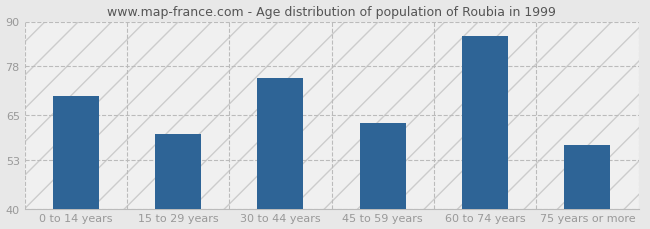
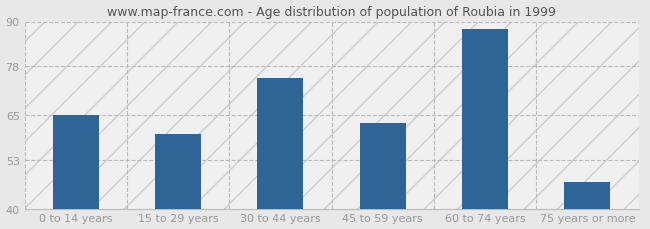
0 to 14 years: 70 -> 65
60 to 74 years: 86 -> 88
75 years or more: 57 -> 47
